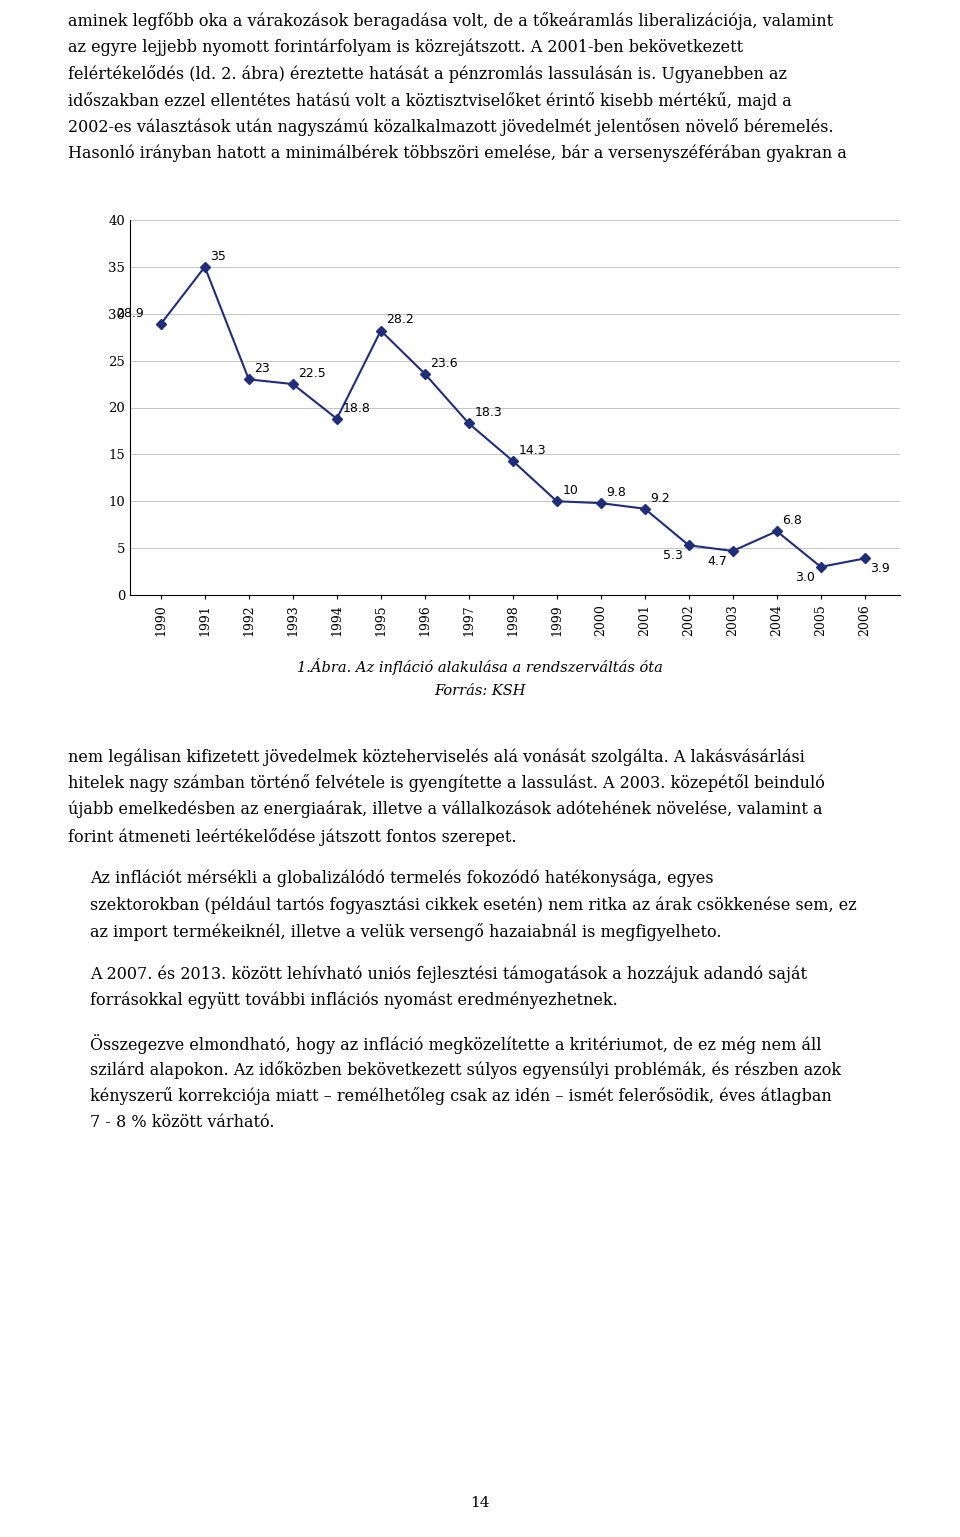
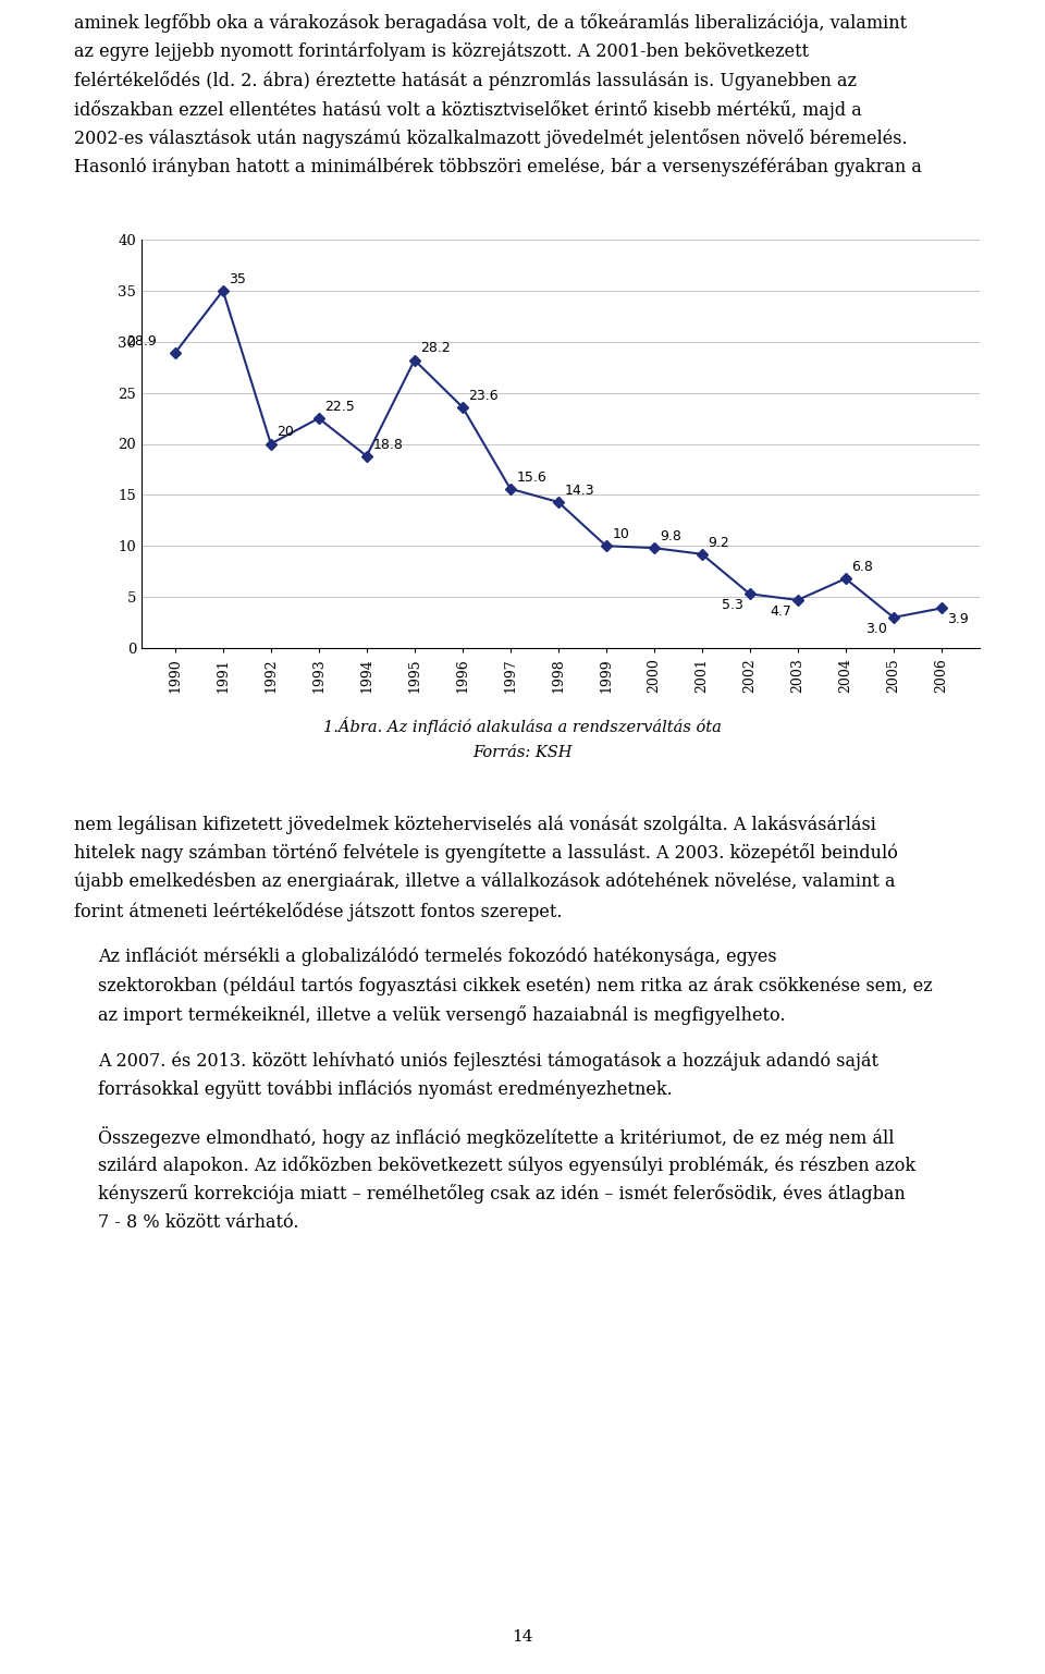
1992: 23 -> 20
1997: 18.3 -> 15.6
